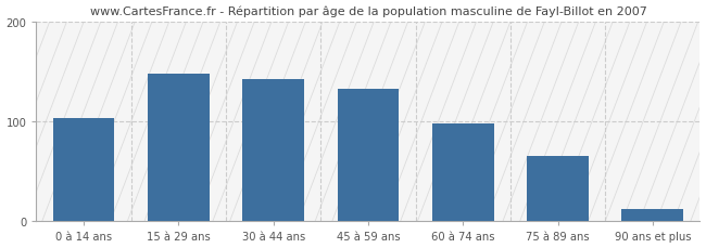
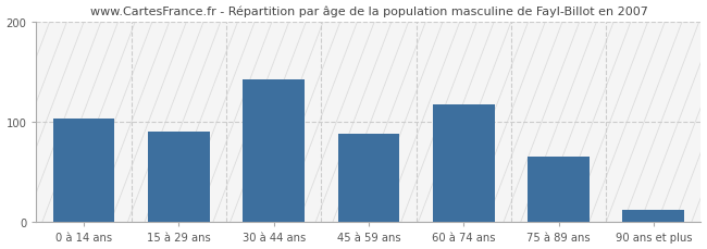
15 à 29 ans: 148 -> 90
45 à 59 ans: 133 -> 88
60 à 74 ans: 98 -> 118
